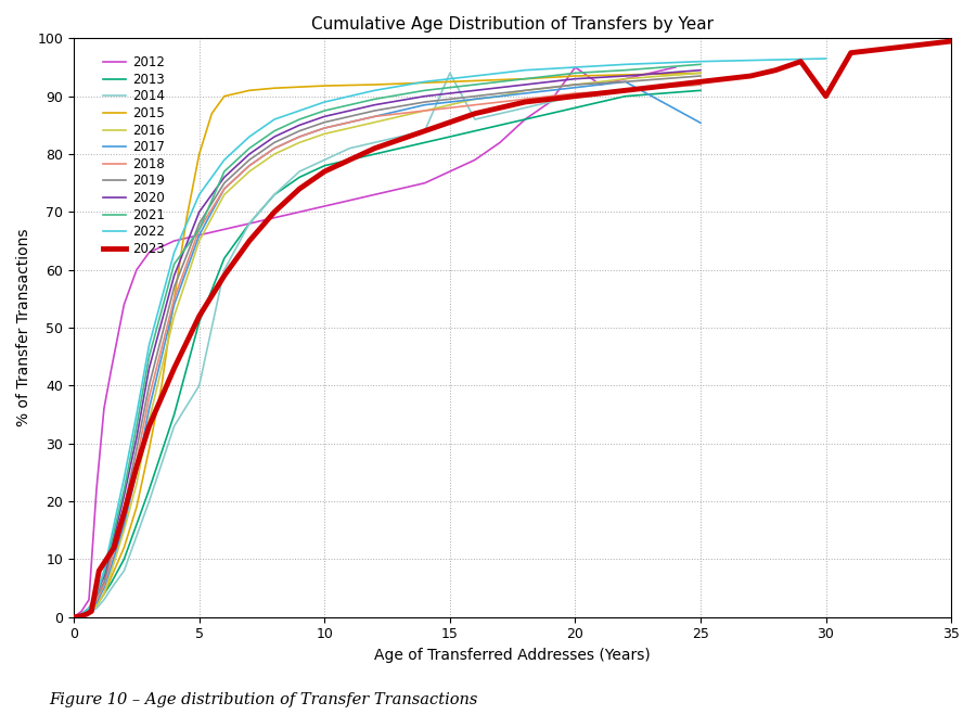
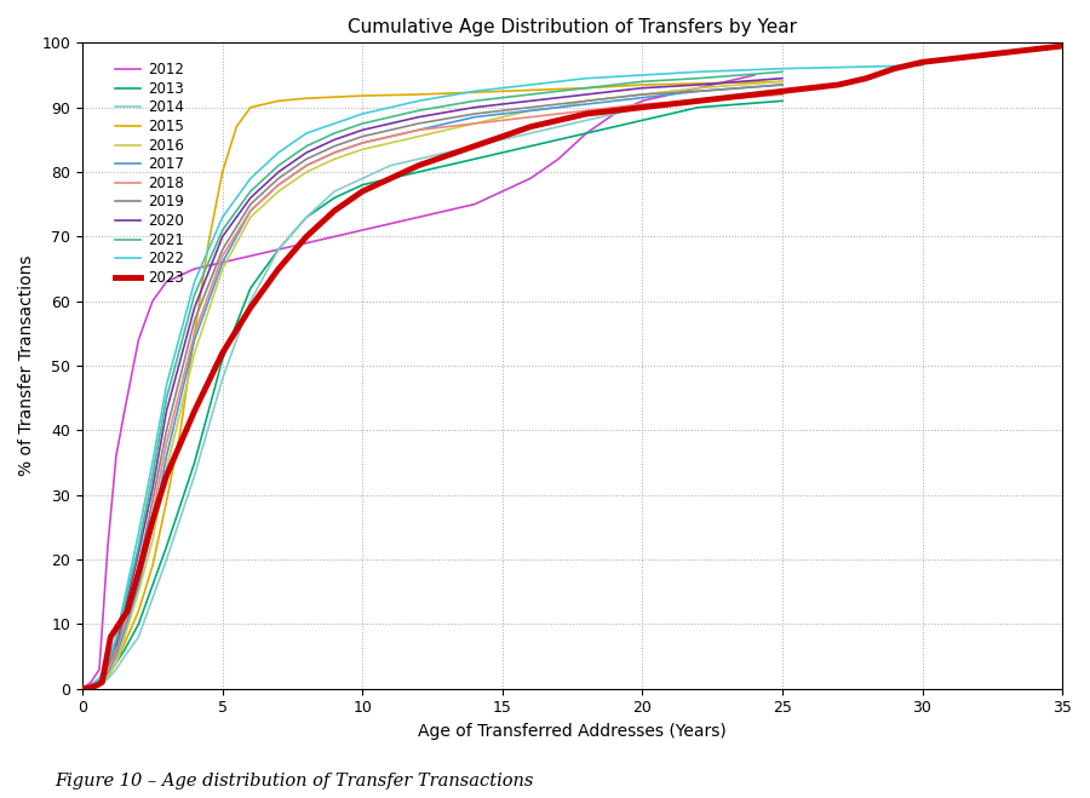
2014/5: 40.0 -> 48.0
2021/5: 67.0 -> 71.0
2014/15: 94.0 -> 85.0
2012/20: 95 -> 91
2017/25: 85.4 -> 93.5
2023/30: 90.0 -> 97.0
